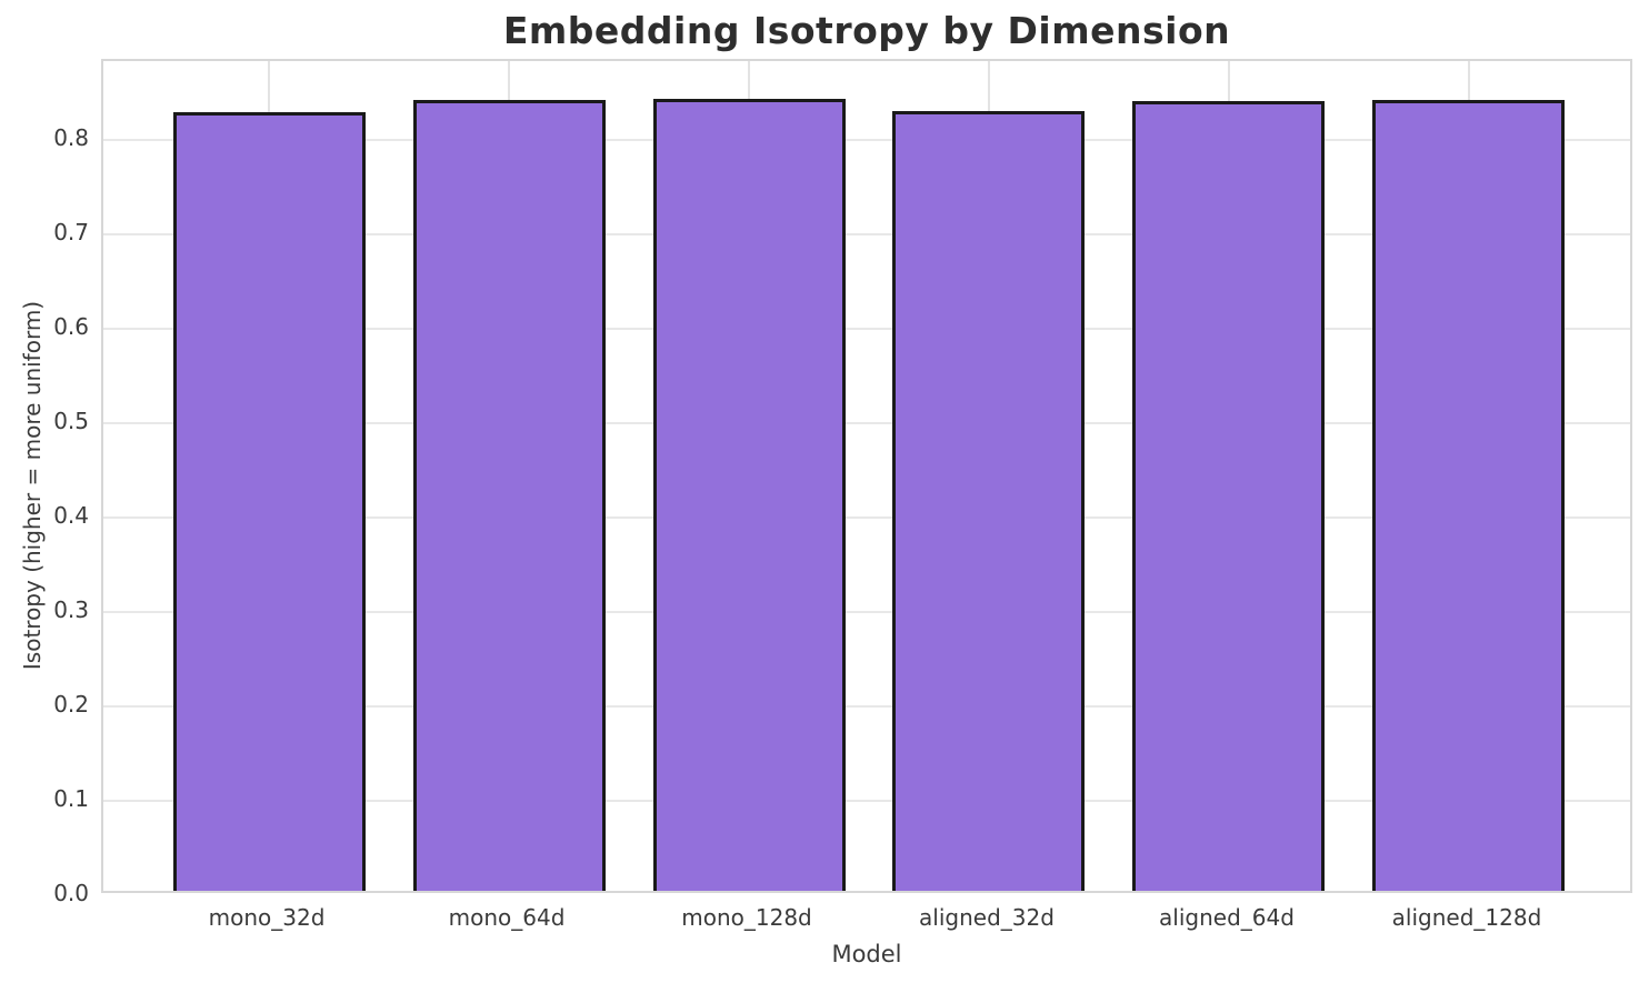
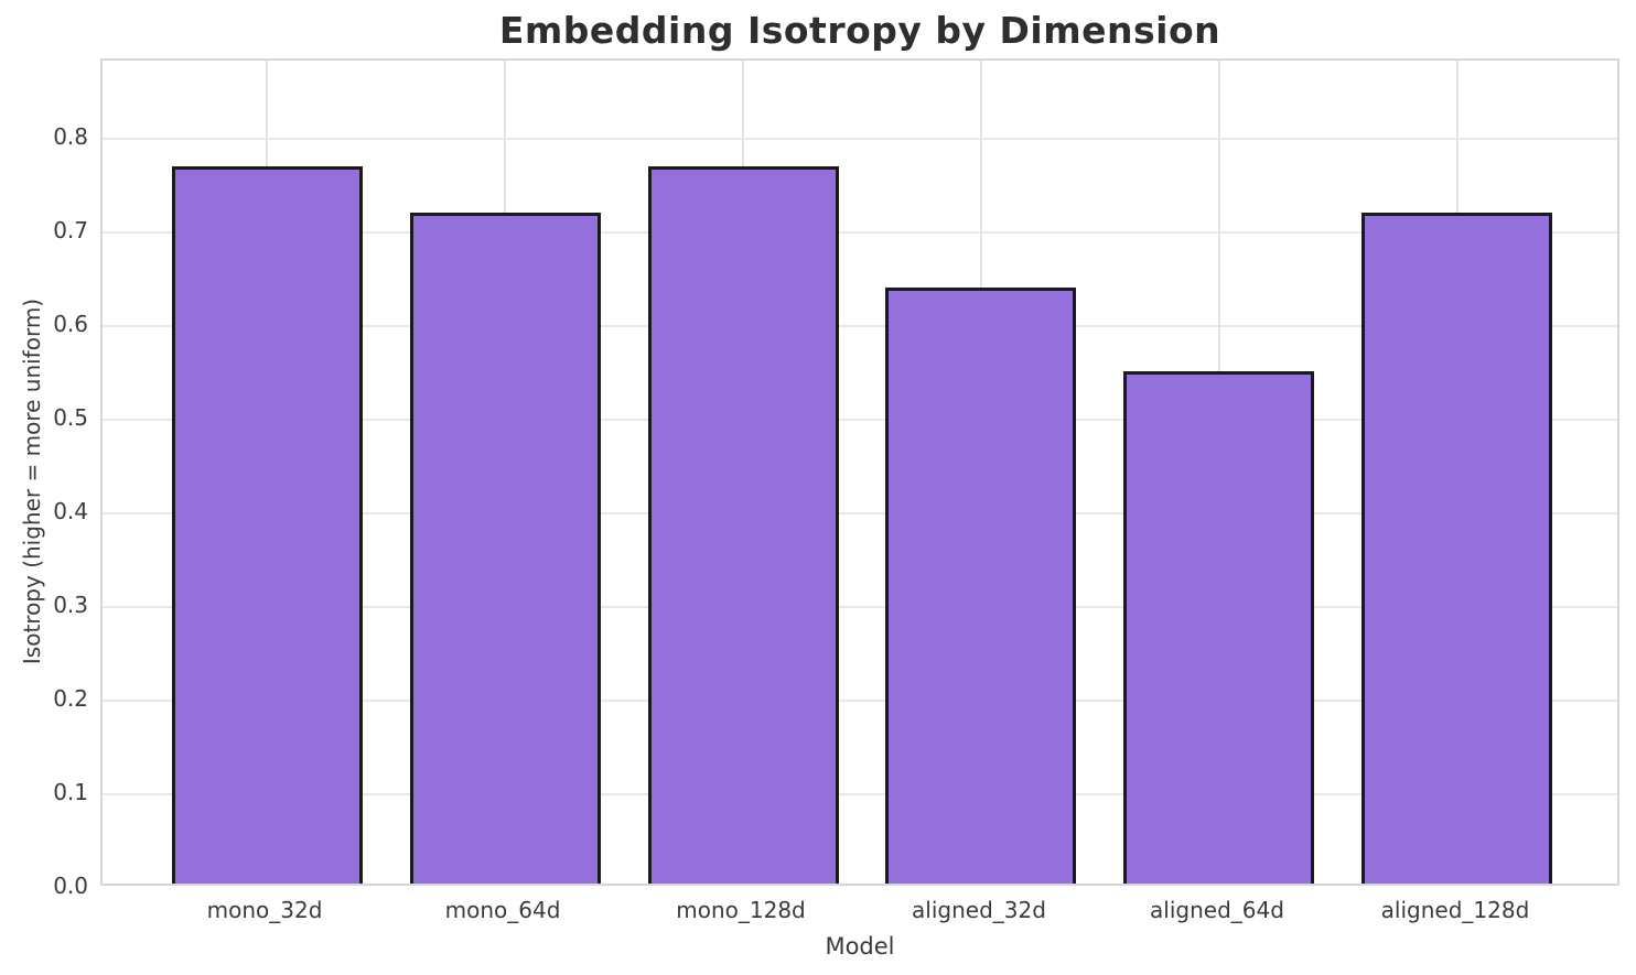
mono_32d: 0.83 -> 0.77
mono_64d: 0.84 -> 0.72
mono_128d: 0.84 -> 0.77
aligned_32d: 0.83 -> 0.64
aligned_64d: 0.84 -> 0.55
aligned_128d: 0.84 -> 0.72
